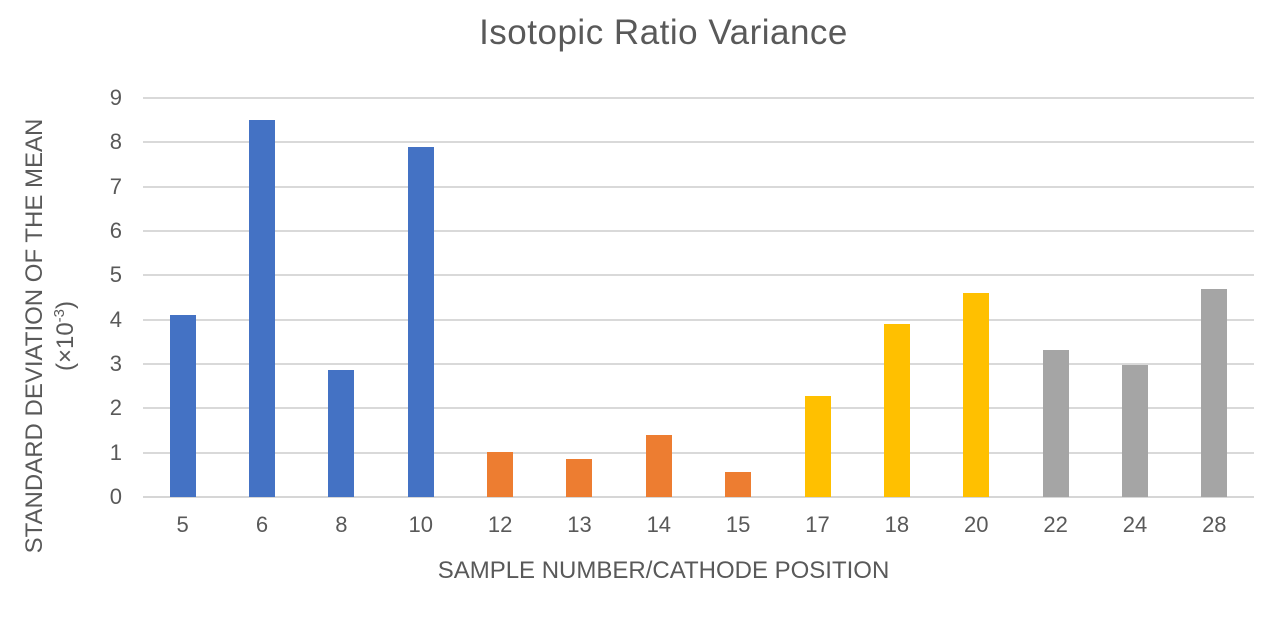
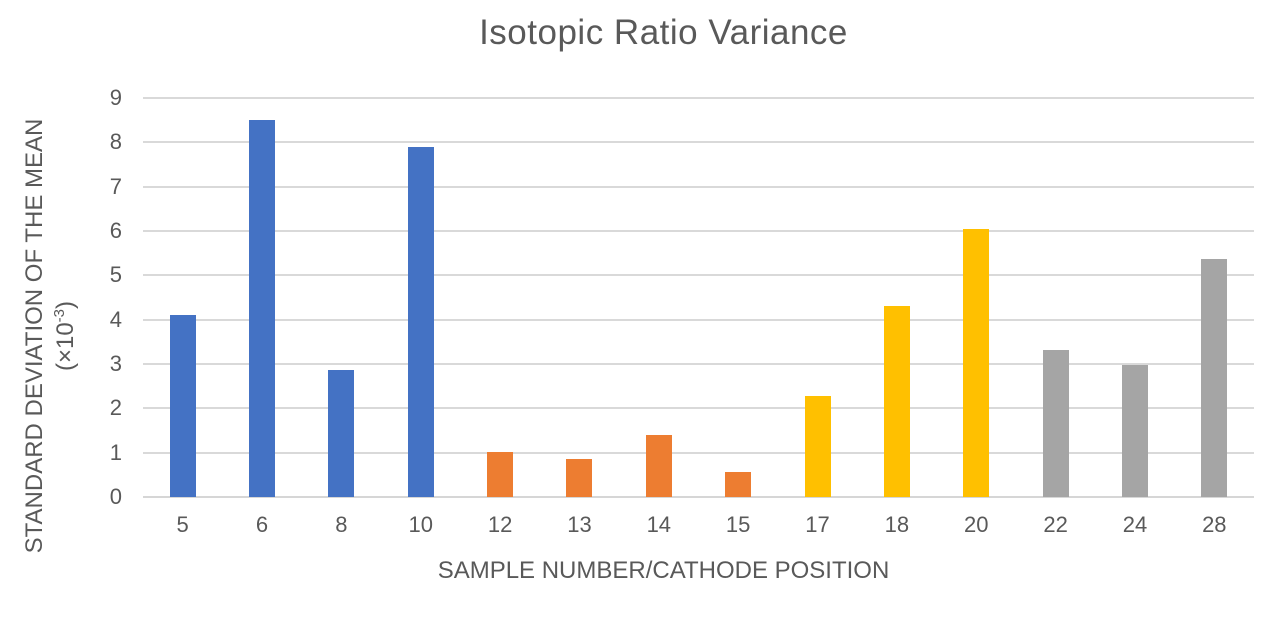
18: 3.9 -> 4.3
20: 4.6 -> 6.0
28: 4.7 -> 5.4
